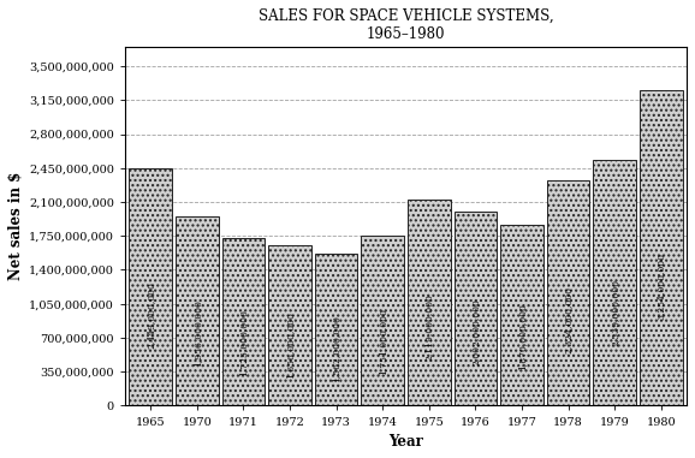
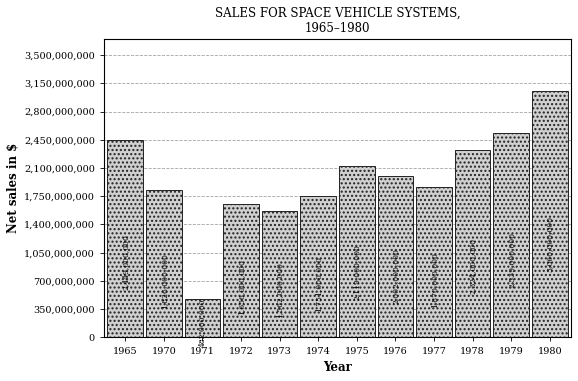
1970: 1,956,000,000 -> 1,826,000,000
1971: 1,725,000,000 -> 482,000,000
1980: 3,254,000,000 -> 3,060,000,000
